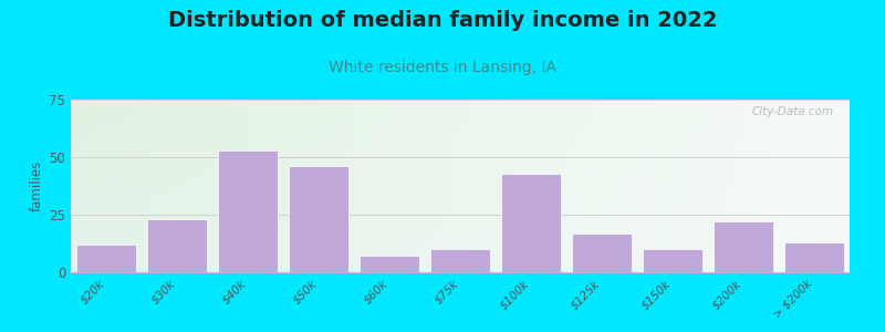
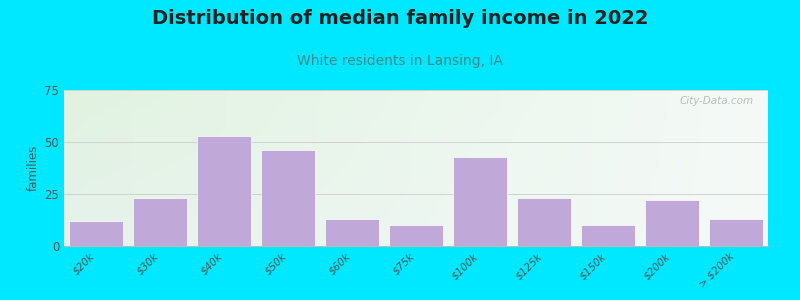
$60k: 7 -> 13
$125k: 17 -> 23
